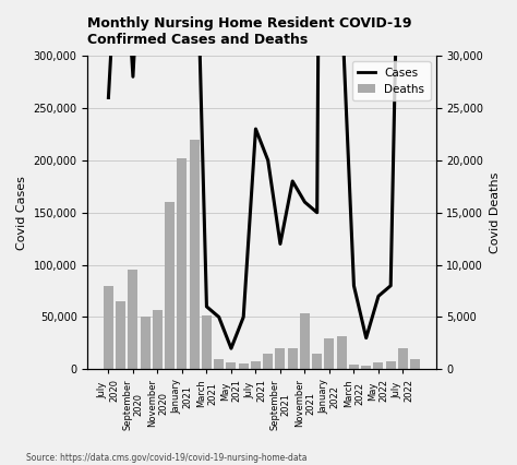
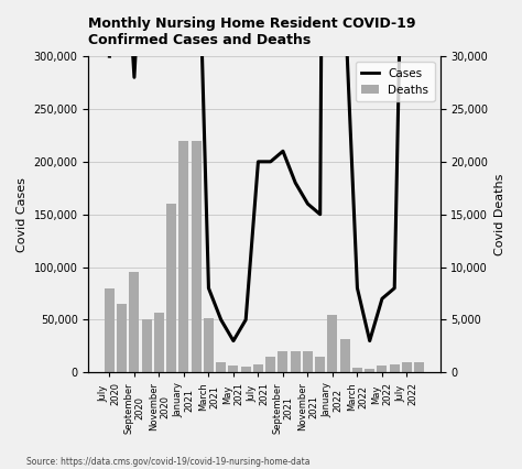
Cases/July 2020: 26,000 -> 30,000
Deaths/January 2021: 202,000 -> 220,000
Cases/March 2021: 6,000 -> 8,000
Cases/May 2021: 2,000 -> 3,000
Cases/July 2021: 23,000 -> 20,000
Cases/September 2021: 12,000 -> 21,000
Deaths/November 2021: 54,000 -> 20,000
Deaths/January 2022: 30,000 -> 55,000
Deaths/July 2022: 20,000 -> 10,000
